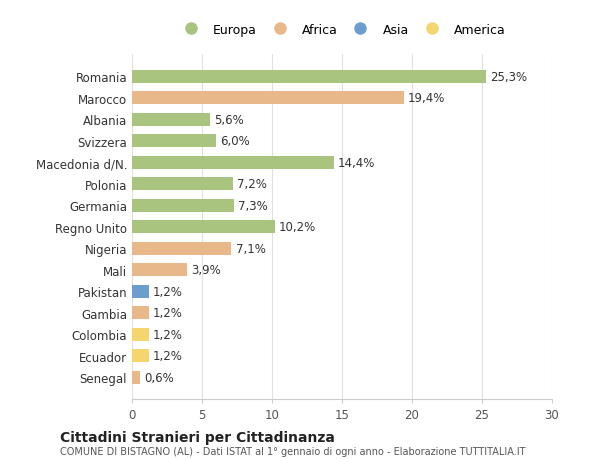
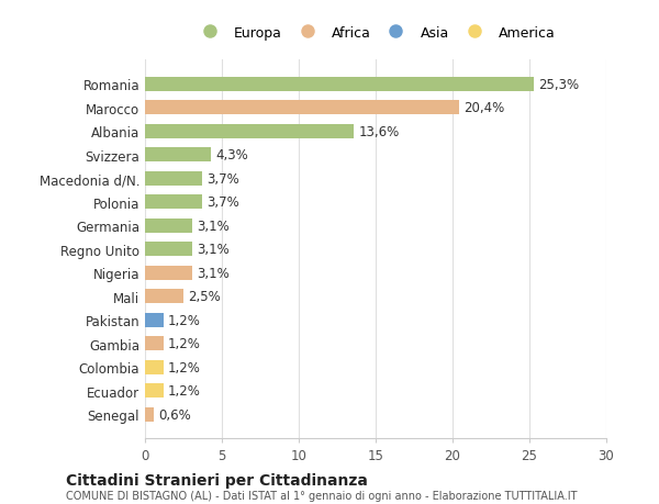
Marocco: 19,4% -> 20,4%
Albania: 5,6% -> 13,6%
Svizzera: 6,0% -> 4,3%
Macedonia d/N.: 14,4% -> 3,7%
Polonia: 7,2% -> 3,7%
Germania: 7,3% -> 3,1%
Regno Unito: 10,2% -> 3,1%
Nigeria: 7,1% -> 3,1%
Mali: 3,9% -> 2,5%
